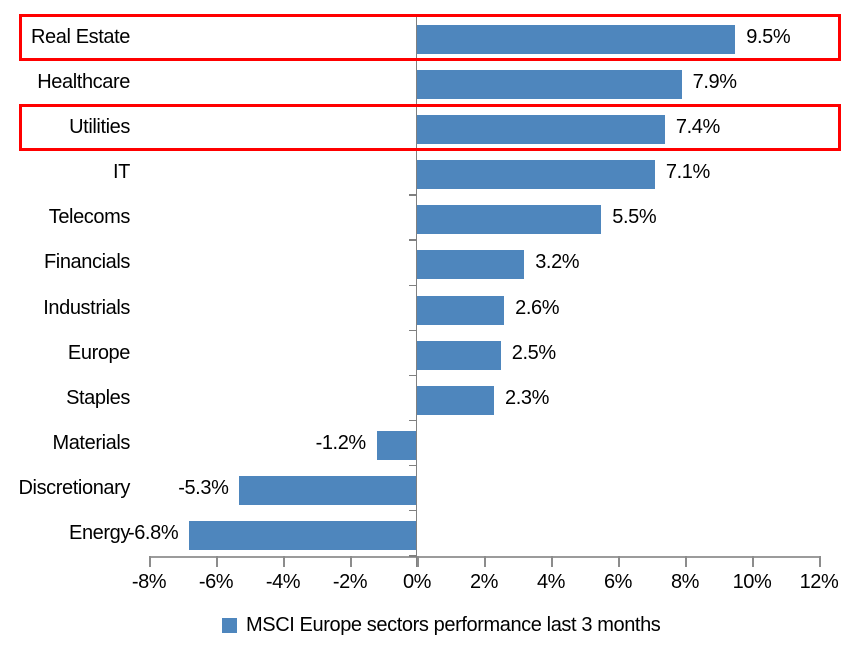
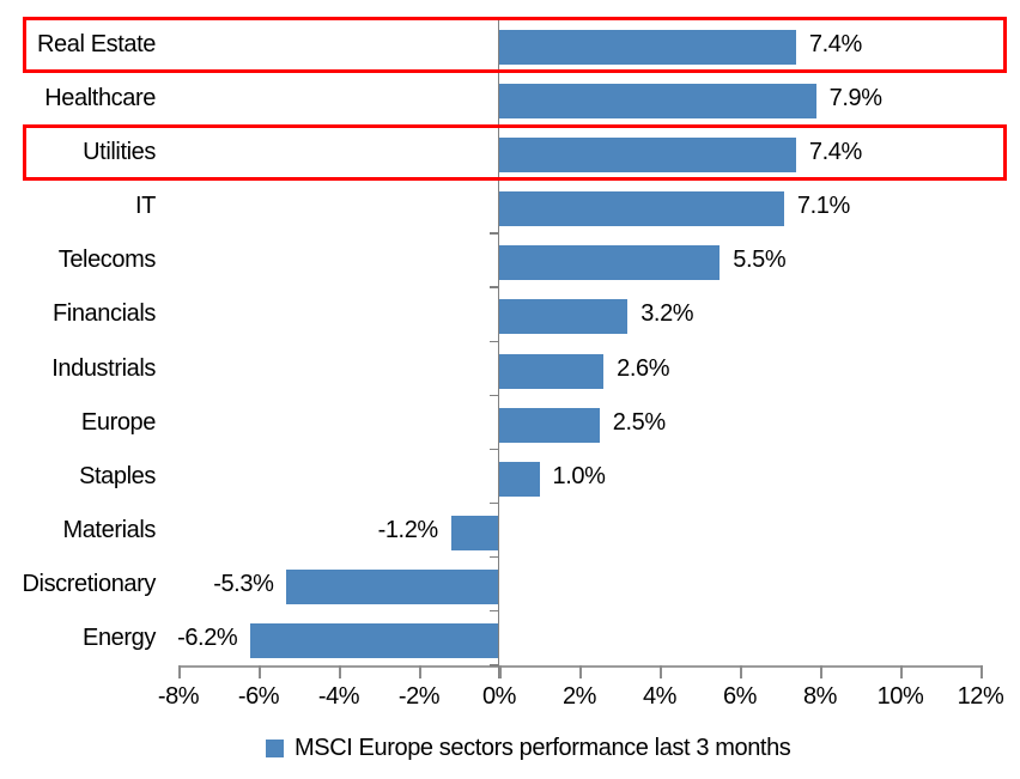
Real Estate: 9.5% -> 7.4%
Staples: 2.3% -> 1.0%
Energy: -6.8% -> -6.2%
